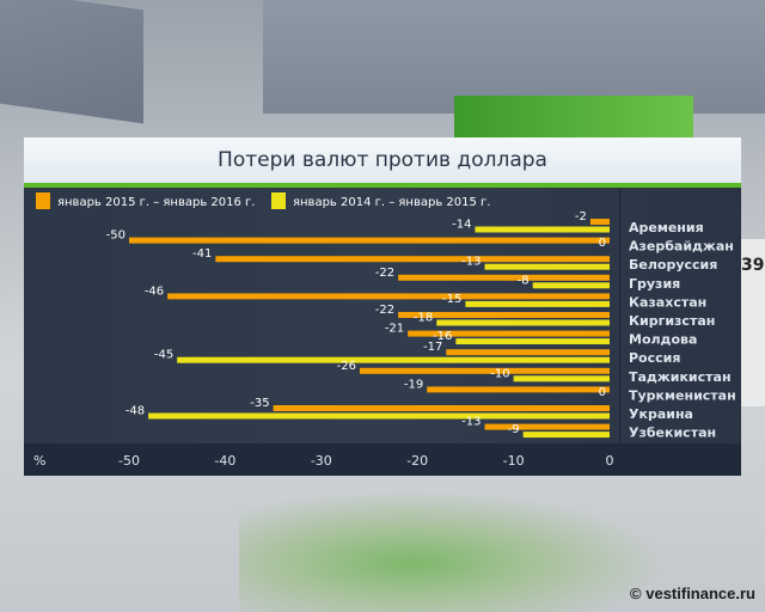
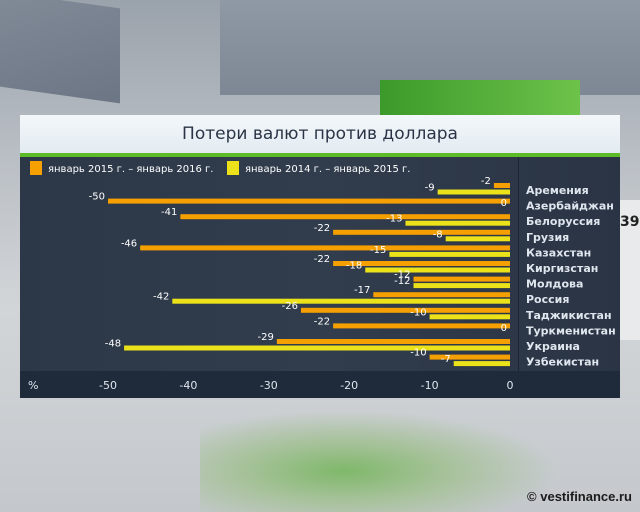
январь 2014 г. – январь 2015 г./Аремения: -14 -> -9
январь 2015 г. – январь 2016 г./Молдова: -21 -> -12
январь 2014 г. – январь 2015 г./Молдова: -16 -> -12
январь 2014 г. – январь 2015 г./Россия: -45 -> -42
январь 2015 г. – январь 2016 г./Туркменистан: -19 -> -22
январь 2015 г. – январь 2016 г./Украина: -35 -> -29
январь 2015 г. – январь 2016 г./Узбекистан: -13 -> -10
январь 2014 г. – январь 2015 г./Узбекистан: -9 -> -7
